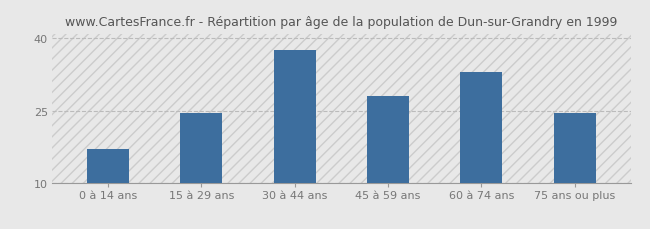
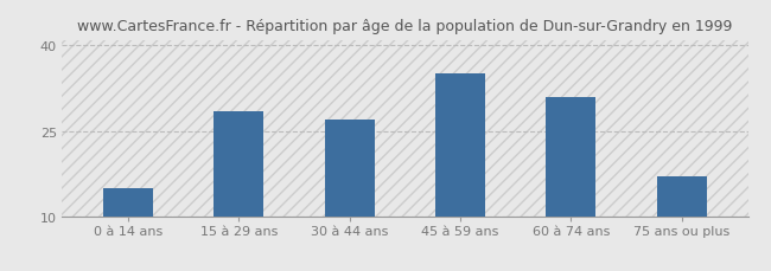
0 à 14 ans: 17.0 -> 15.0
15 à 29 ans: 24.5 -> 28.5
30 à 44 ans: 37.5 -> 27.0
45 à 59 ans: 28.0 -> 35.0
60 à 74 ans: 33.0 -> 31.0
75 ans ou plus: 24.5 -> 17.0
